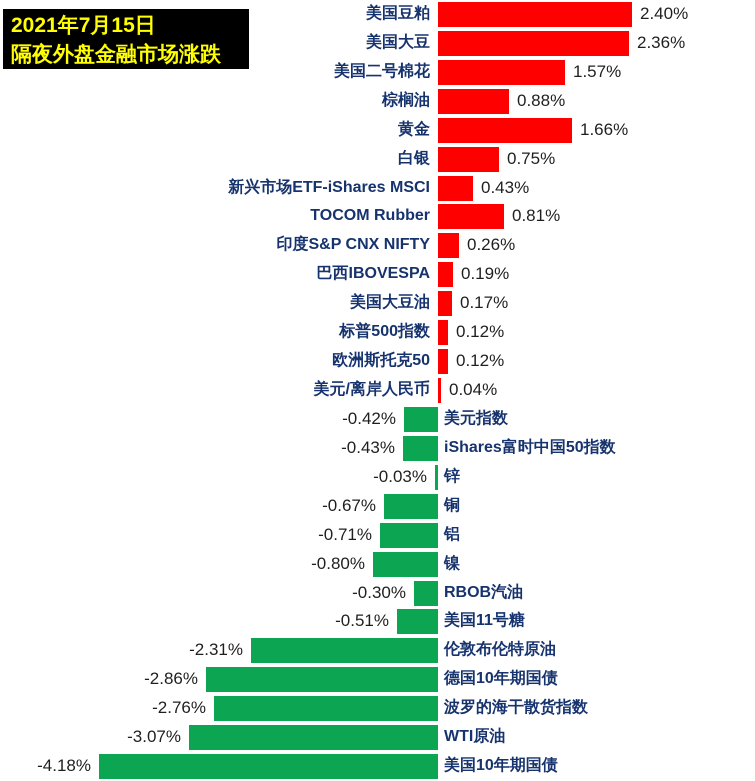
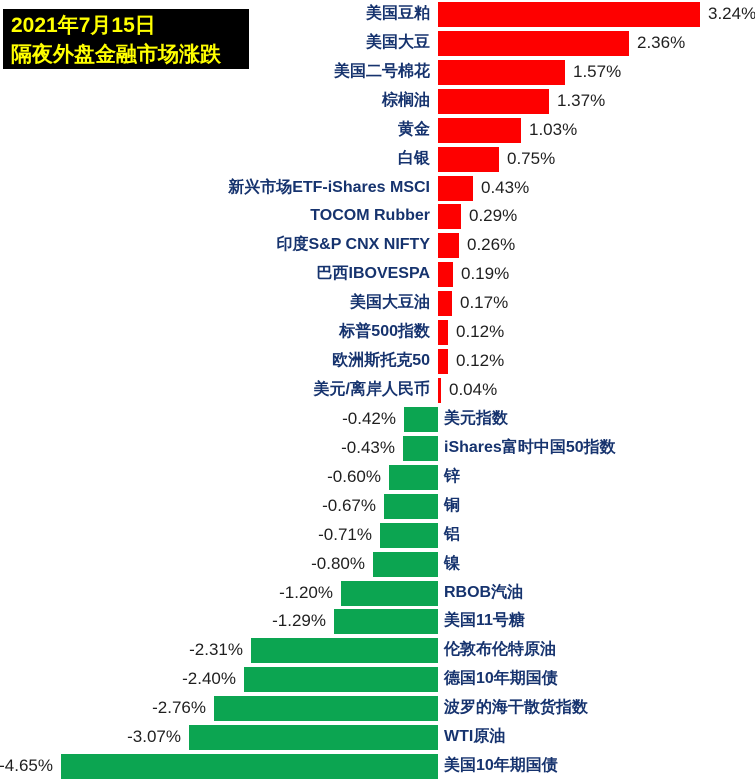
美国豆粕: 2.40% -> 3.24%
棕榈油: 0.88% -> 1.37%
黄金: 1.66% -> 1.03%
TOCOM Rubber: 0.81% -> 0.29%
锌: -0.03% -> -0.60%
RBOB汽油: -0.30% -> -1.20%
美国11号糖: -0.51% -> -1.29%
德国10年期国债: -2.86% -> -2.40%
美国10年期国债: -4.18% -> -4.65%
